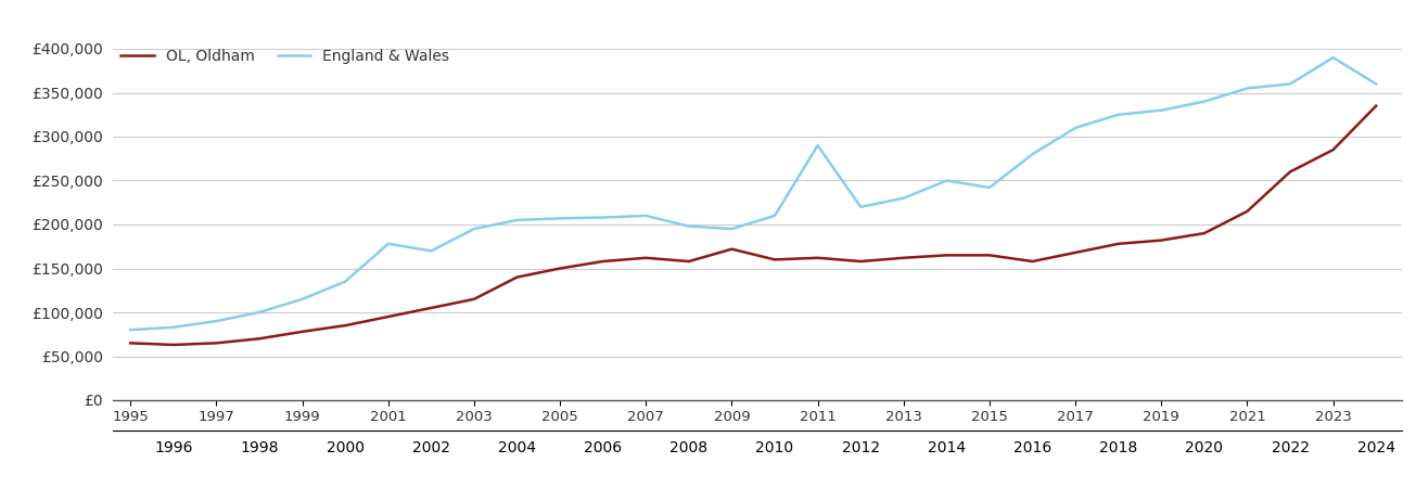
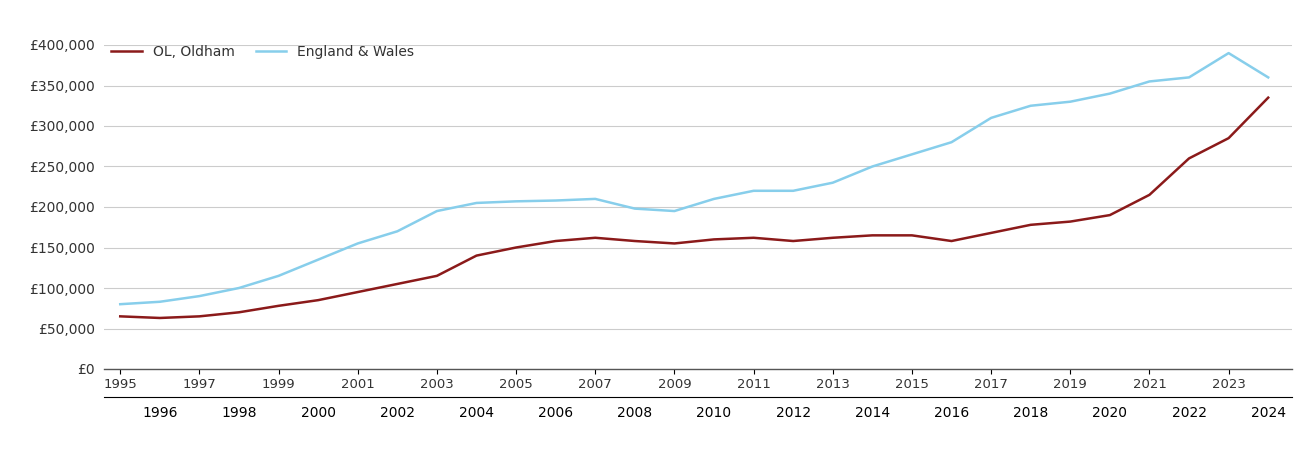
England & Wales/2001: £178,000 -> £155,000
OL, Oldham/2009: £172,000 -> £155,000
England & Wales/2011: £290,000 -> £220,000
England & Wales/2015: £242,000 -> £265,000
